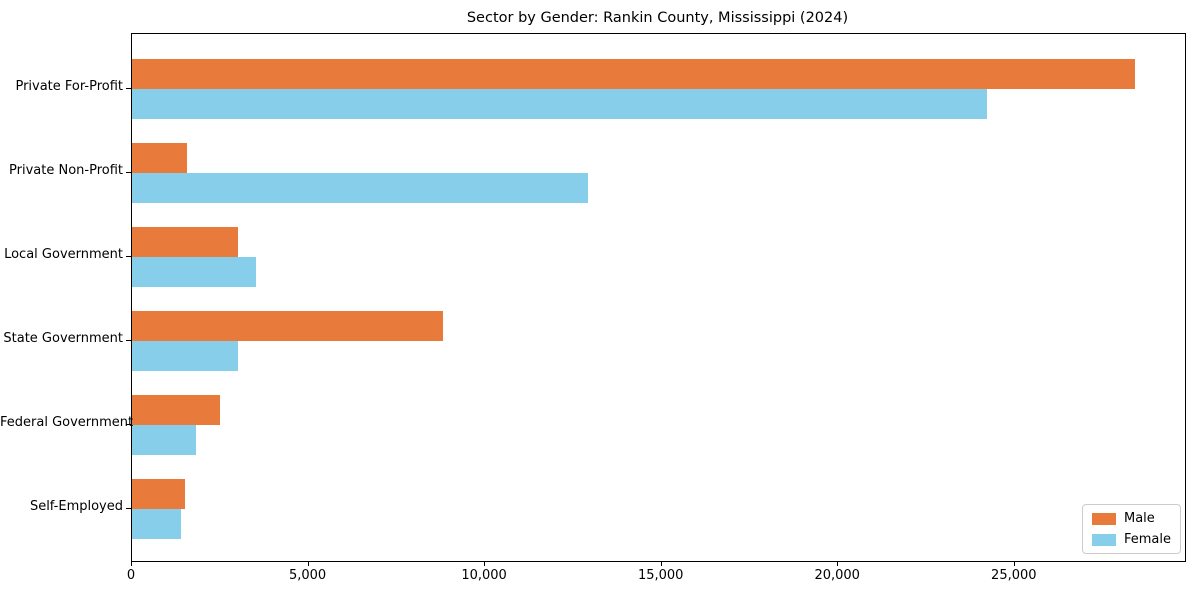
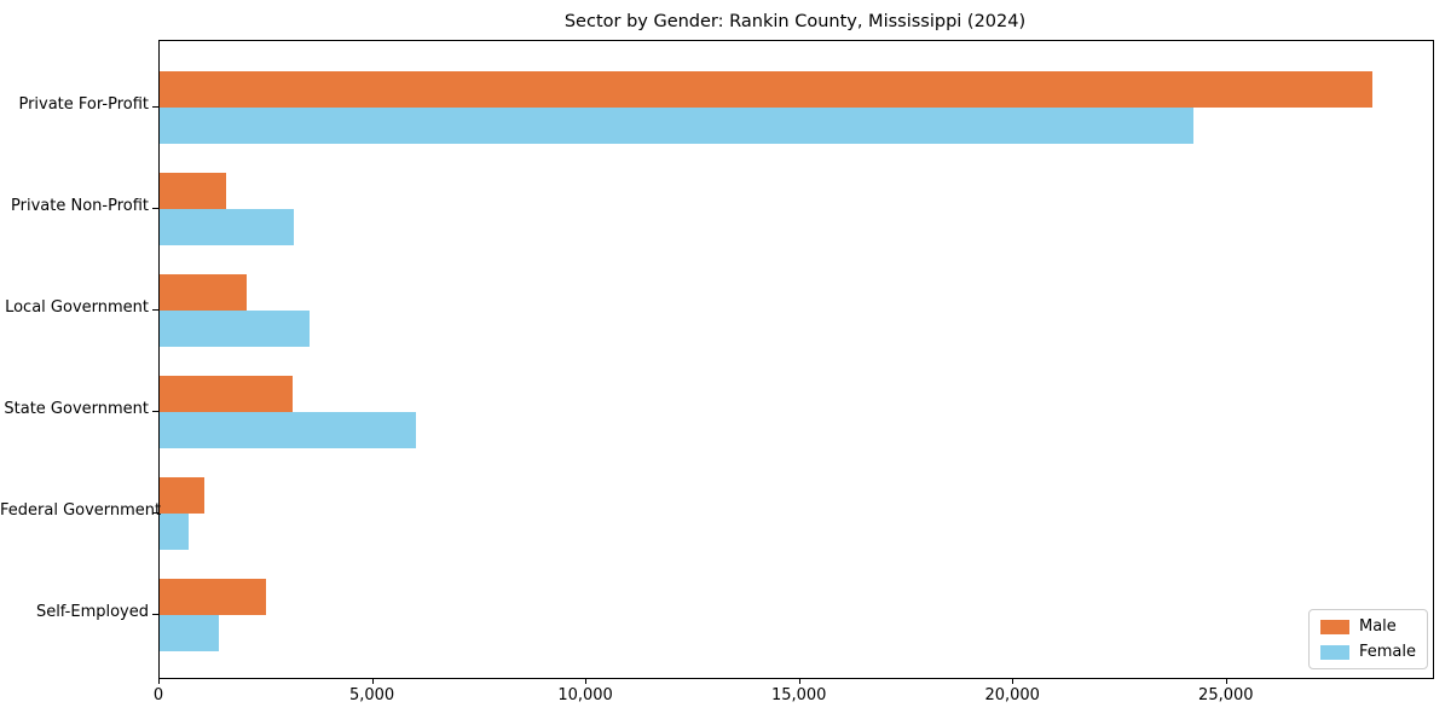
Female/Private Non-Profit: 12900 -> 3200
Male/Local Government: 3000 -> 2000
Male/State Government: 8800 -> 3100
Female/State Government: 3000 -> 6000
Male/Federal Government: 2500 -> 1000
Female/Federal Government: 1800 -> 700
Male/Self-Employed: 1500 -> 2500
